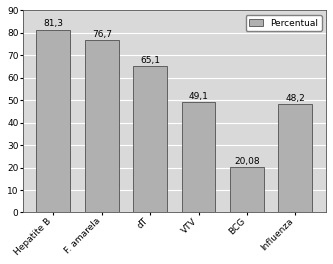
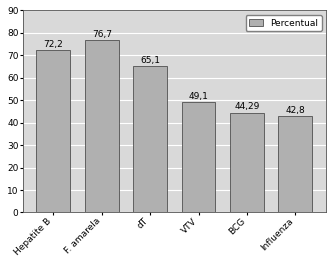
Hepatite B: 81,3 -> 72,2
BCG: 20,08 -> 44,29
Influenza: 48,2 -> 42,8
